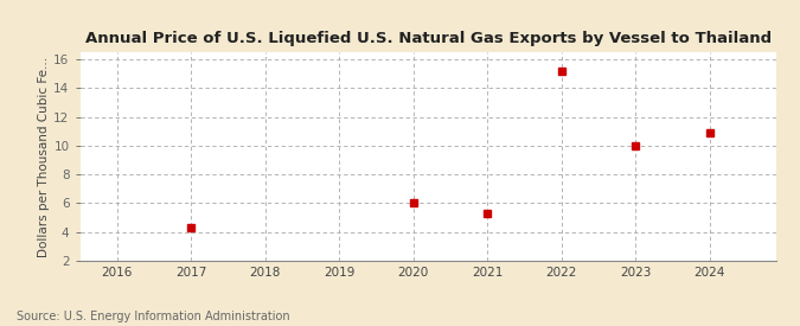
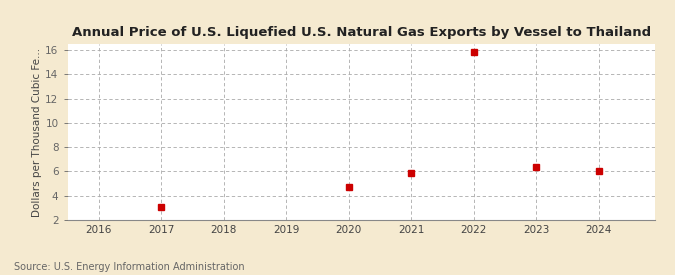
2017: 4.3 -> 3.1
2020: 6.0 -> 4.8
2021: 5.3 -> 5.8
2022: 15.2 -> 15.8
2023: 10.0 -> 6.4
2024: 10.9 -> 6.0
